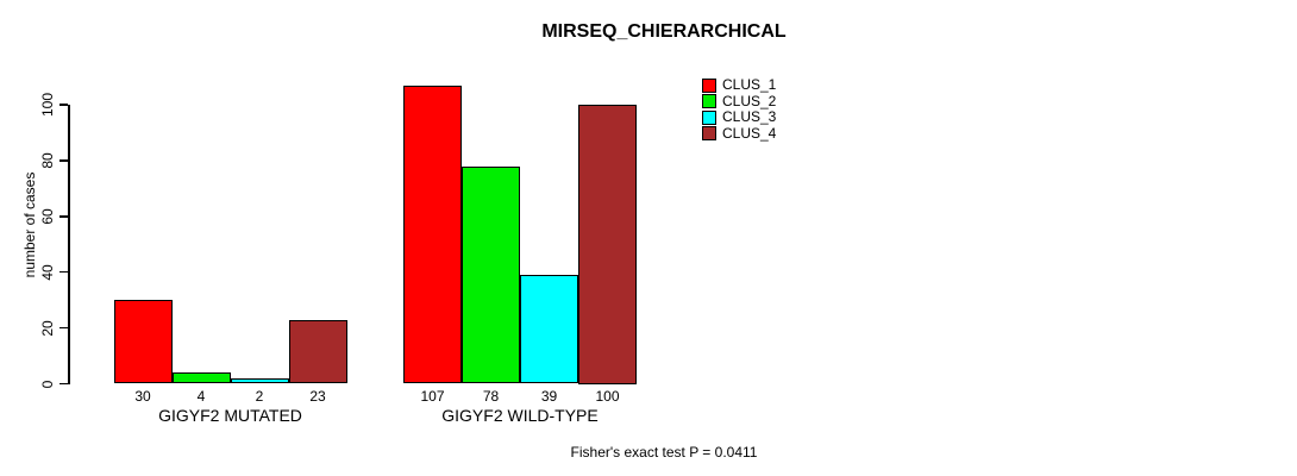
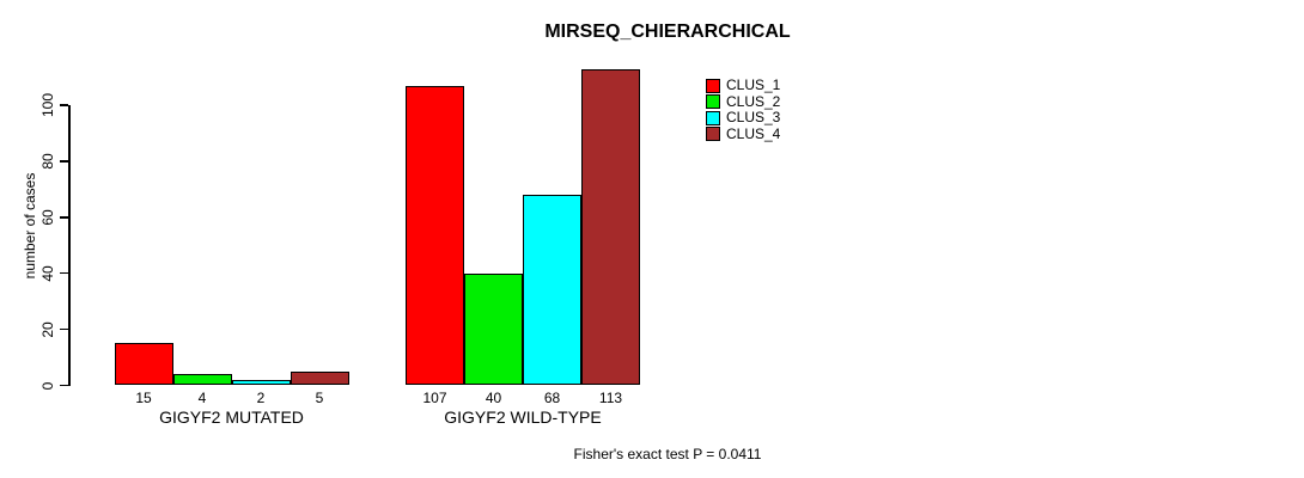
CLUS_1/GIGYF2 MUTATED: 30 -> 15
CLUS_4/GIGYF2 MUTATED: 23 -> 5
CLUS_2/GIGYF2 WILD-TYPE: 78 -> 40
CLUS_3/GIGYF2 WILD-TYPE: 39 -> 68
CLUS_4/GIGYF2 WILD-TYPE: 100 -> 113
